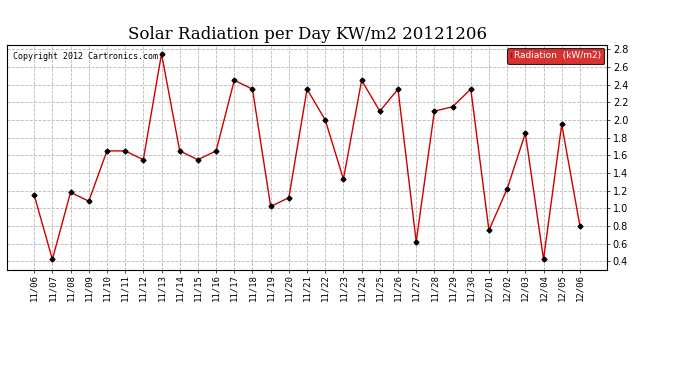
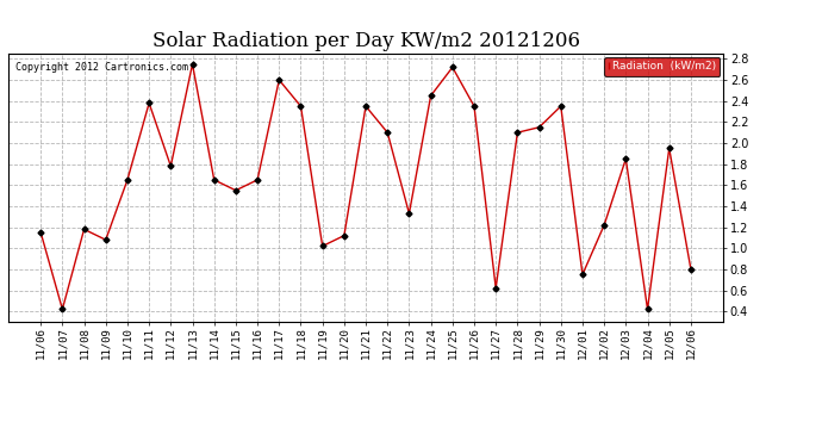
11/11: 1.65 -> 2.38
11/12: 1.55 -> 1.78
11/17: 2.45 -> 2.60
11/22: 2.00 -> 2.10
11/25: 2.10 -> 2.72
